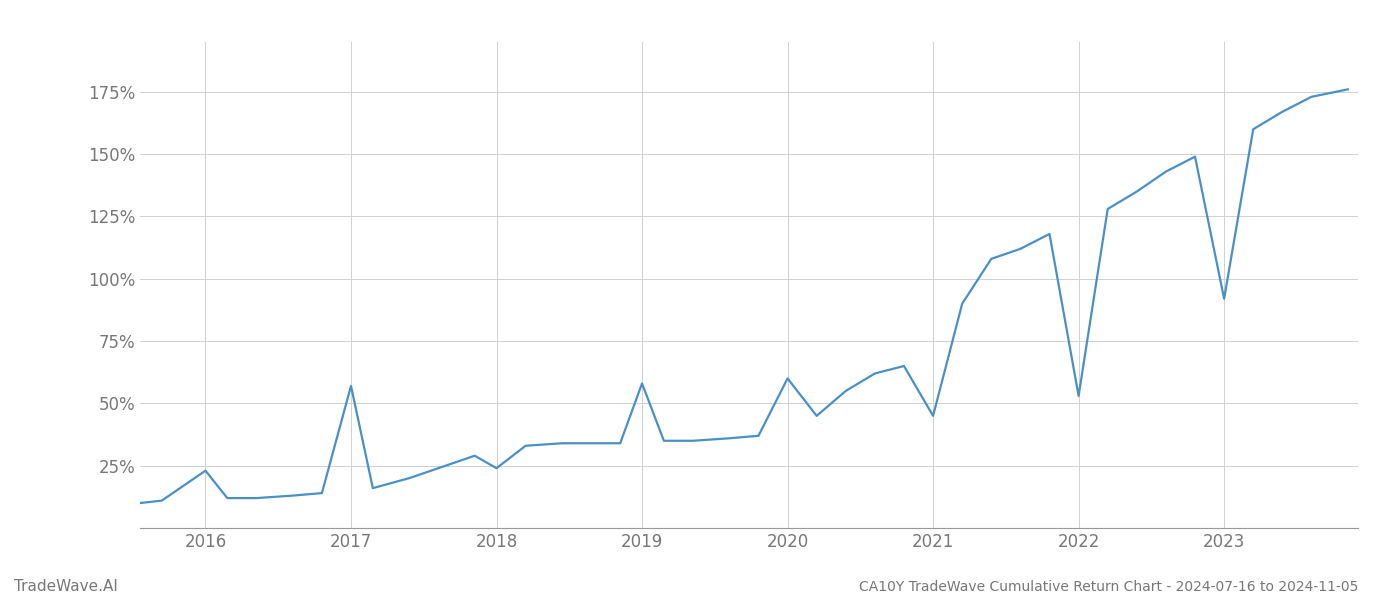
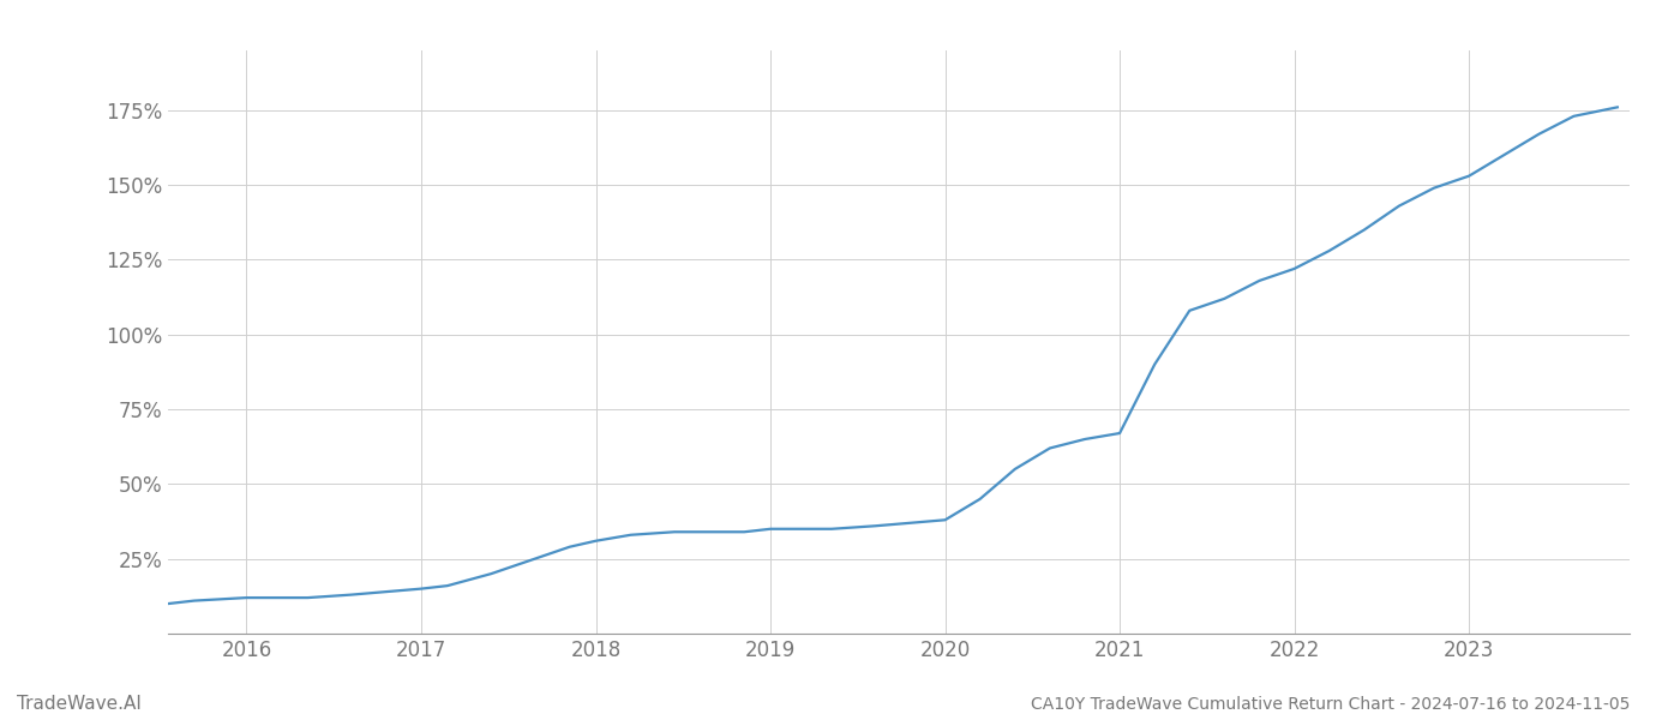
2016: 23% -> 12%
2017: 57% -> 15%
2018: 24% -> 31%
2019: 58% -> 35%
2020: 60% -> 38%
2021: 45% -> 67%
2022: 53% -> 122%
2023: 92% -> 153%
